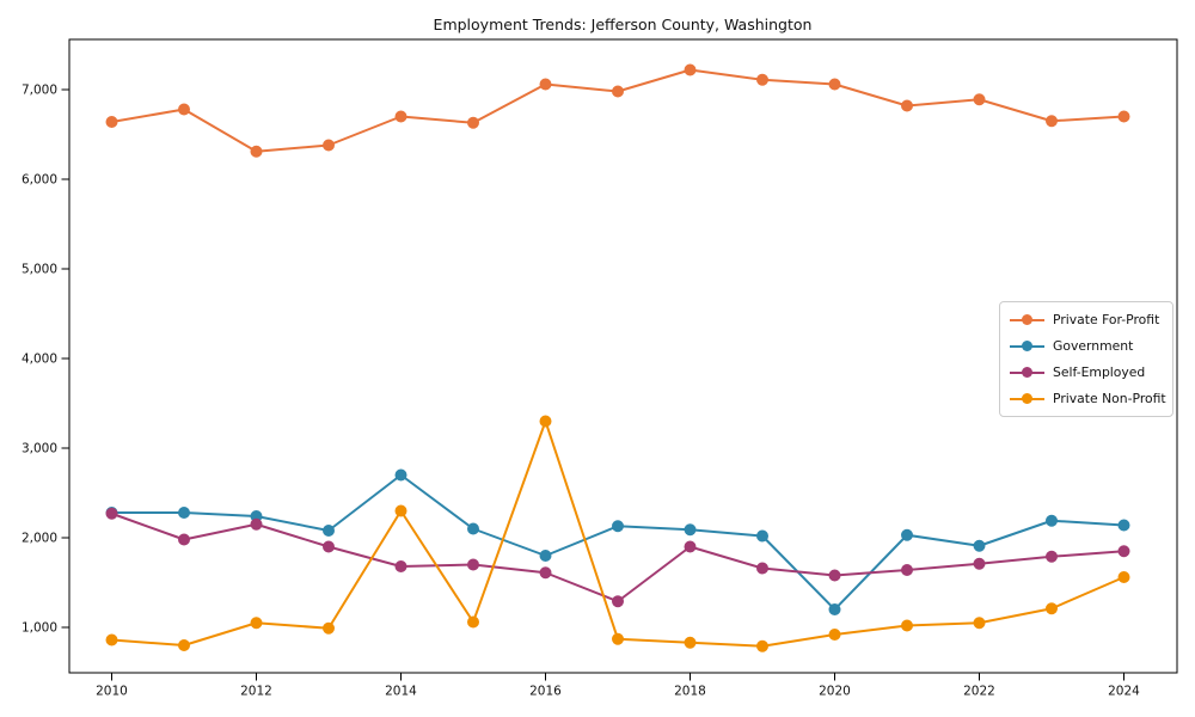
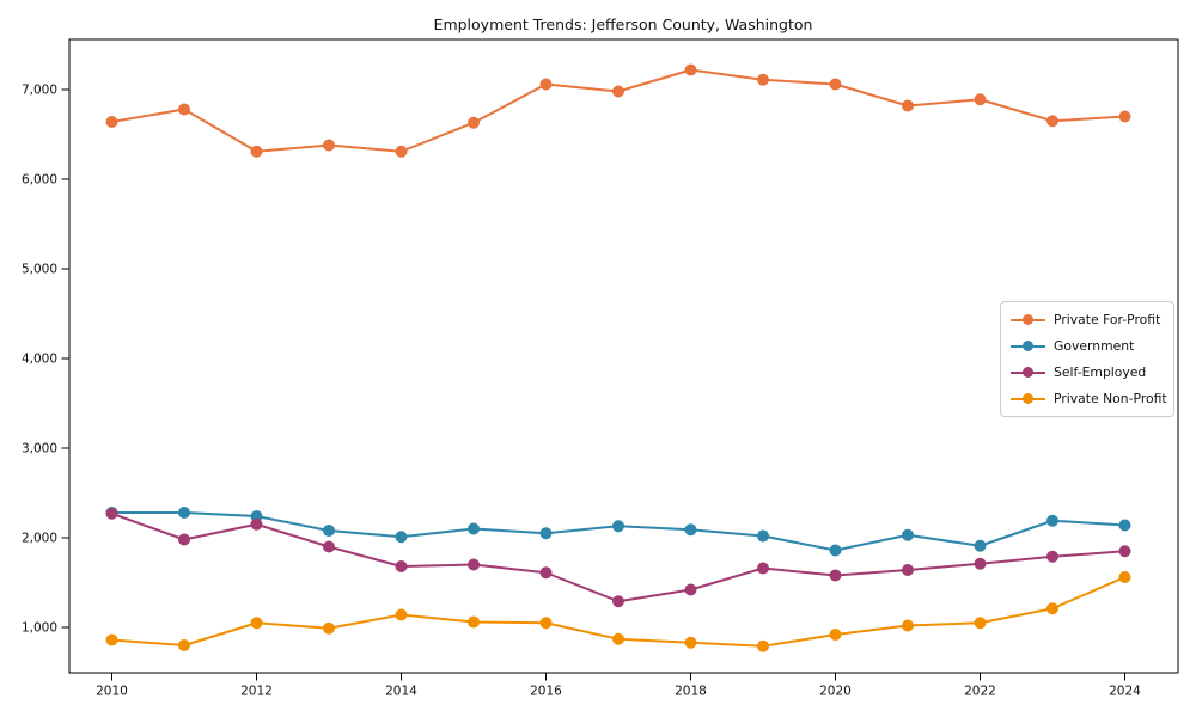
Private For-Profit/2014: 6700 -> 6300
Government/2014: 2700 -> 2000
Private Non-Profit/2014: 2300 -> 1100
Government/2016: 1800 -> 2000
Private Non-Profit/2016: 3300 -> 1000
Self-Employed/2018: 1900 -> 1400
Government/2020: 1200 -> 1900
